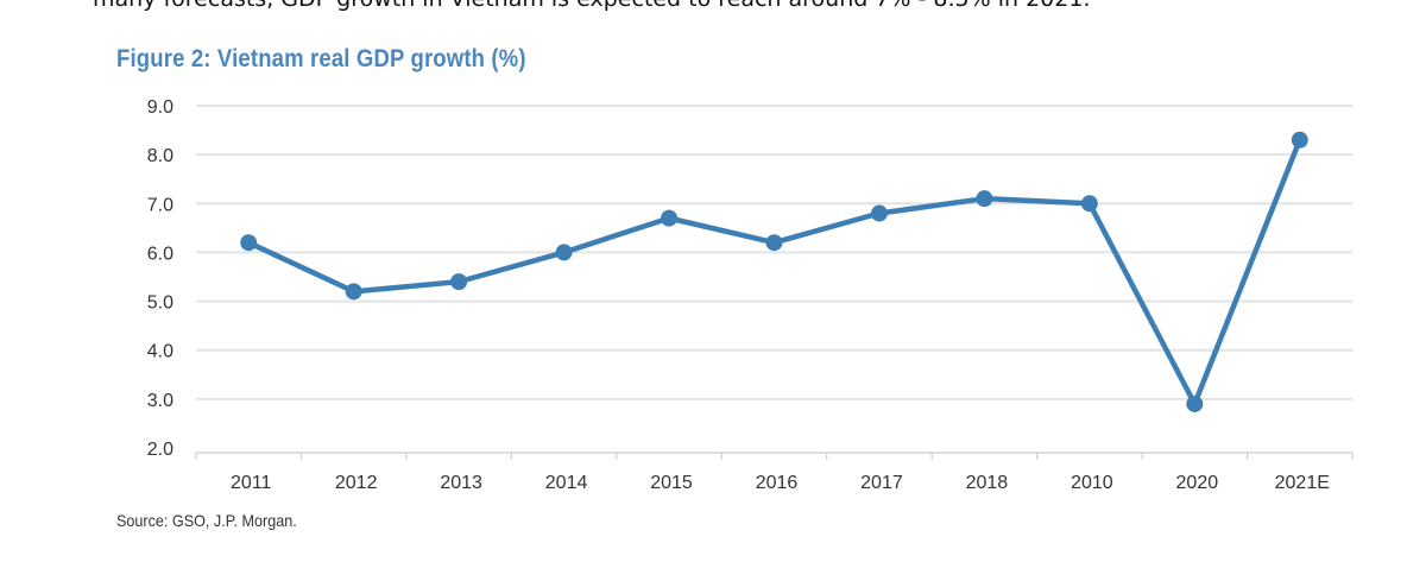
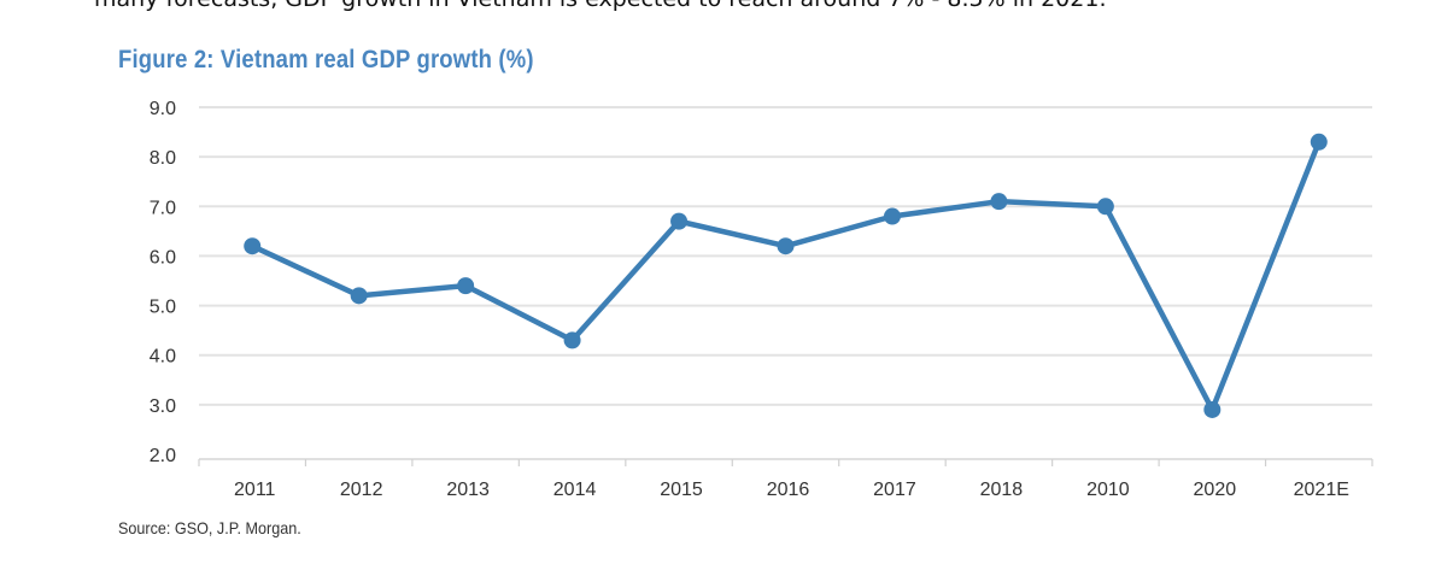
2014: 6.0 -> 4.3
